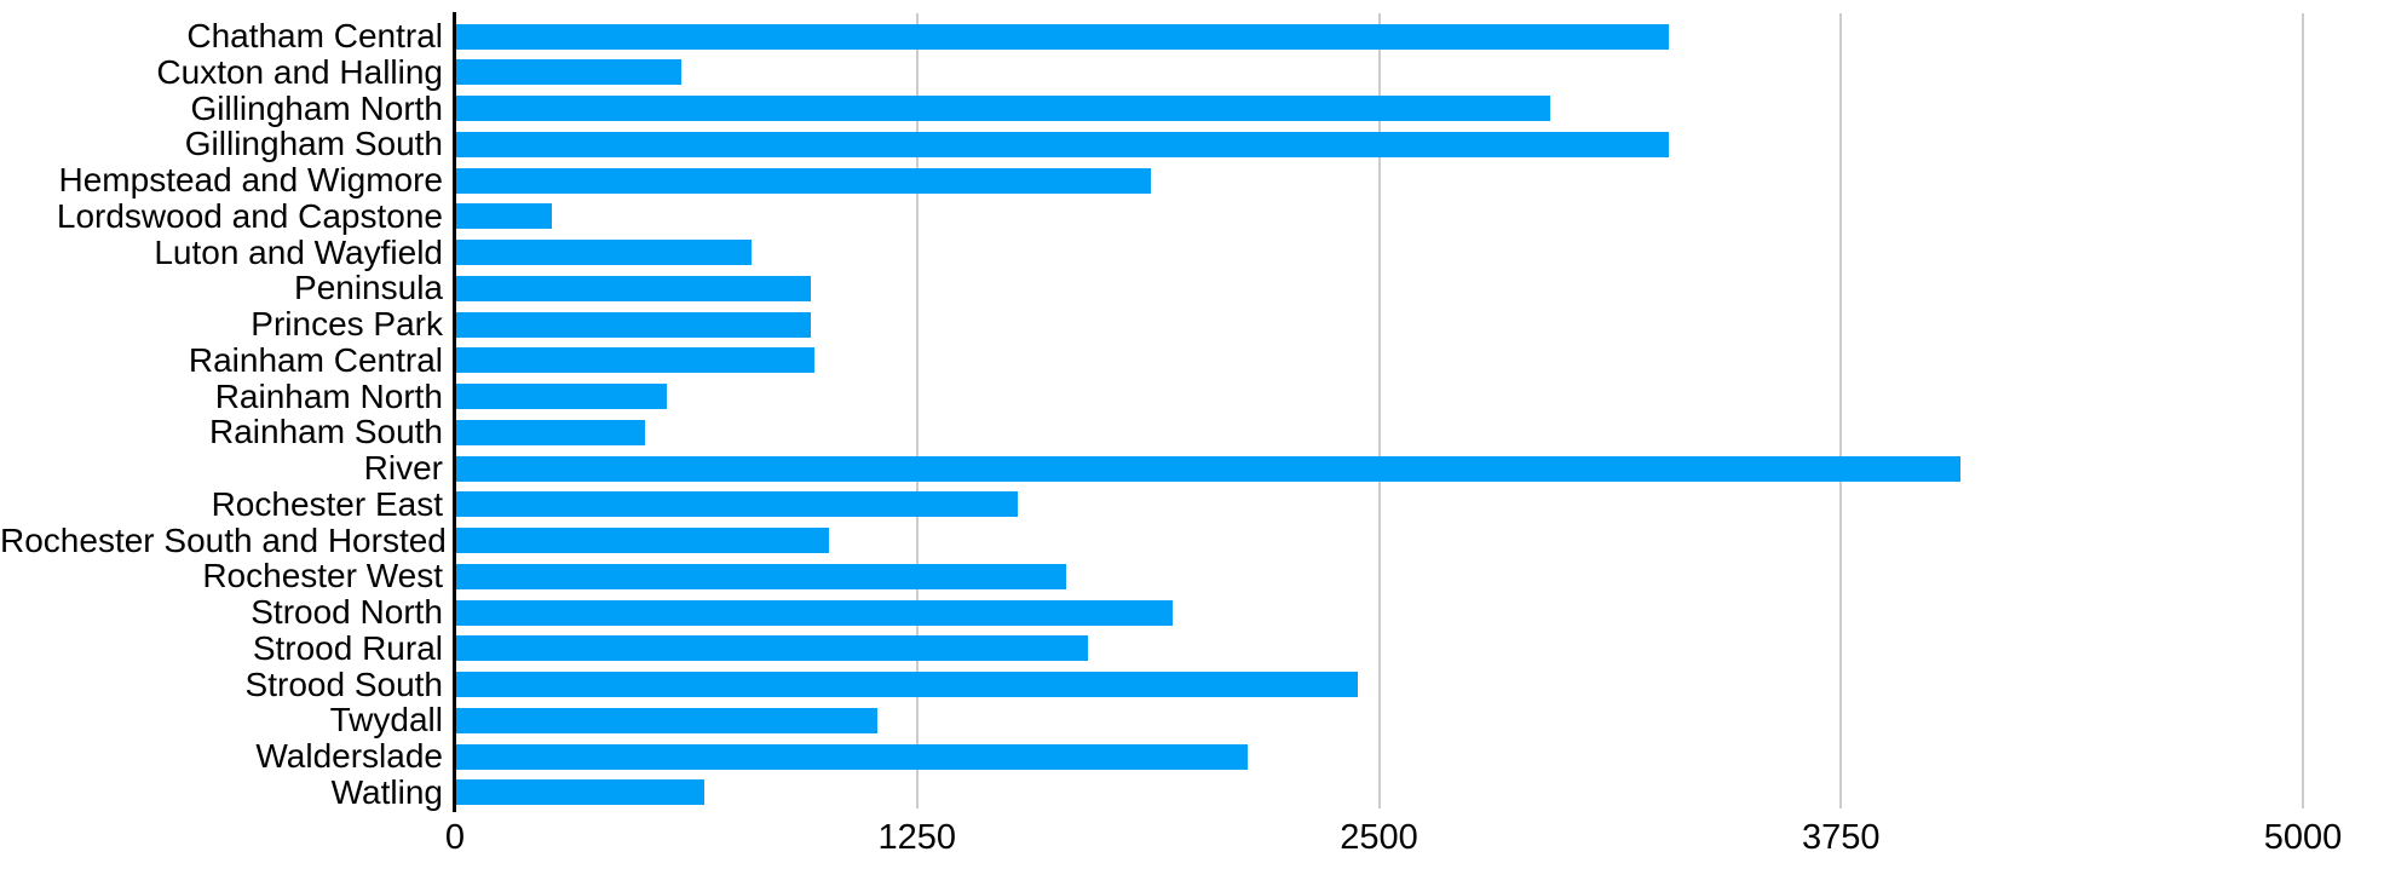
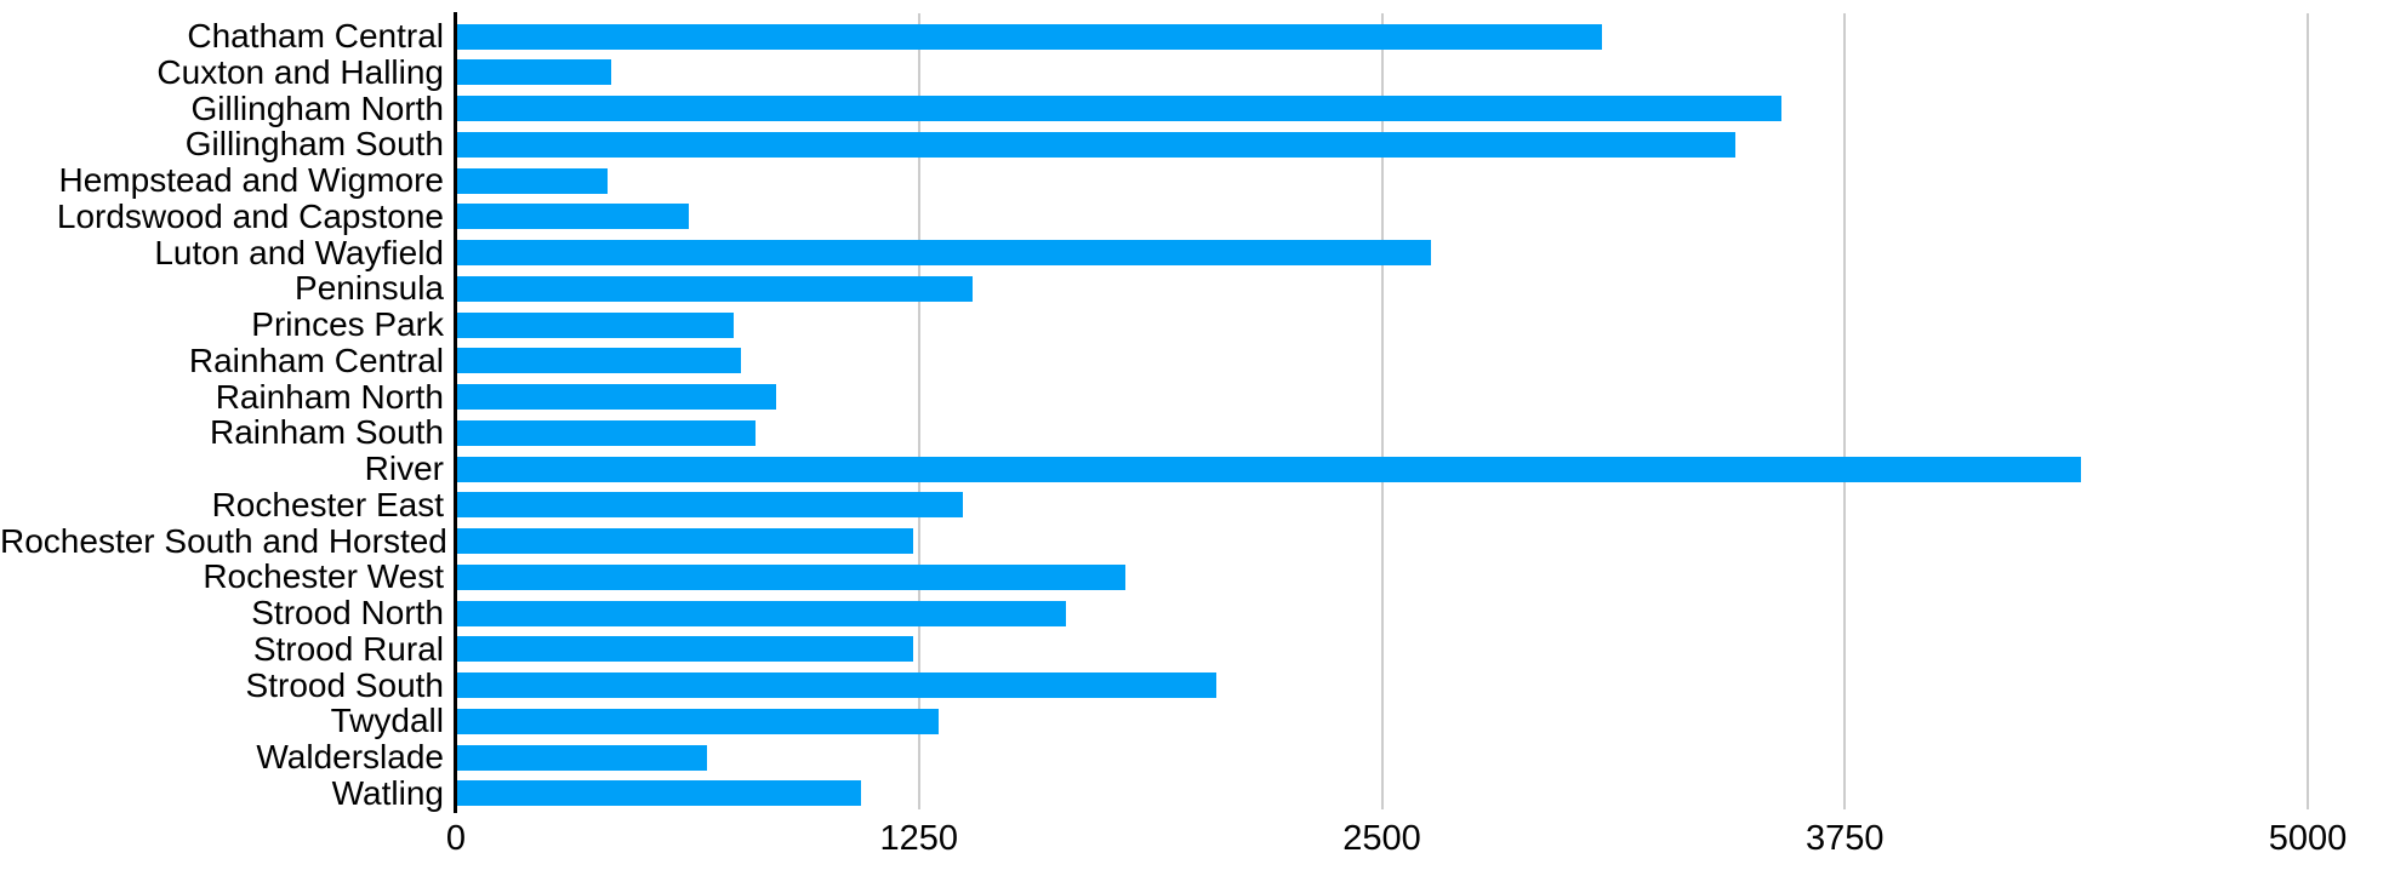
Chatham Central: 3280 -> 3090
Cuxton and Halling: 610 -> 420
Gillingham North: 2960 -> 3580
Gillingham South: 3280 -> 3450
Hempstead and Wigmore: 1880 -> 400
Lordswood and Capstone: 260 -> 620
Luton and Wayfield: 800 -> 2630
Peninsula: 960 -> 1390
Princes Park: 960 -> 740
Rainham Central: 970 -> 760
Rainham North: 570 -> 860
Rainham South: 510 -> 800
River: 4070 -> 4380
Rochester East: 1520 -> 1360
Rochester South and Horsted: 1010 -> 1230
Rochester West: 1650 -> 1800
Strood North: 1940 -> 1640
Strood Rural: 1710 -> 1230
Strood South: 2440 -> 2050
Twydall: 1140 -> 1300
Walderslade: 2140 -> 680
Watling: 670 -> 1090
